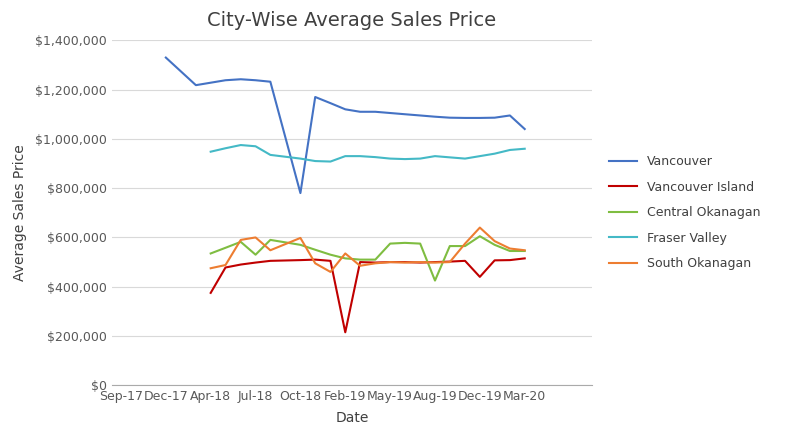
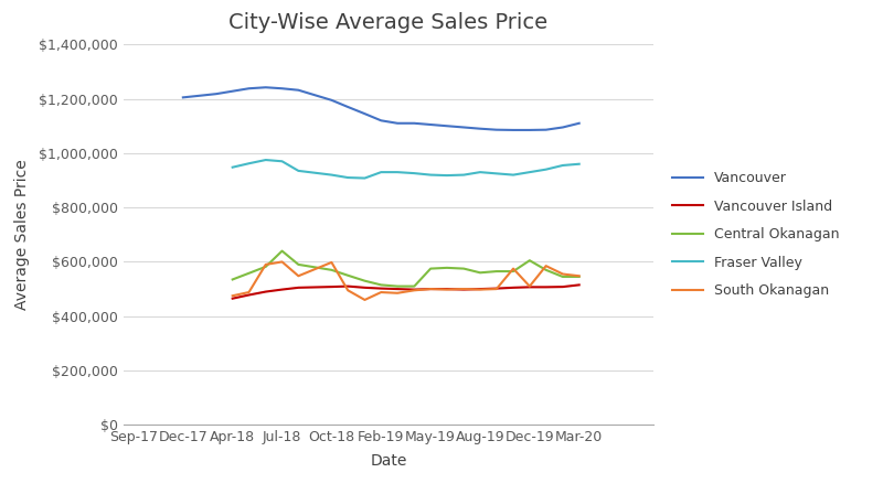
Vancouver/Dec-17: $1,330,000 -> $1,205,000
Vancouver Island/Apr-18: $375,000 -> $465,000
Central Okanagan/Jul-18: $530,000 -> $640,000
Vancouver/Oct-18: $780,000 -> $1,195,000
Vancouver Island/Feb-19: $215,000 -> $502,000
South Okanagan/Feb-19: $535,000 -> $488,000
Central Okanagan/Aug-19: $425,000 -> $560,000
Vancouver Island/Dec-19: $440,000 -> $507,000
South Okanagan/Dec-19: $640,000 -> $510,000
Vancouver/Mar-20: $1,040,000 -> $1,110,000
